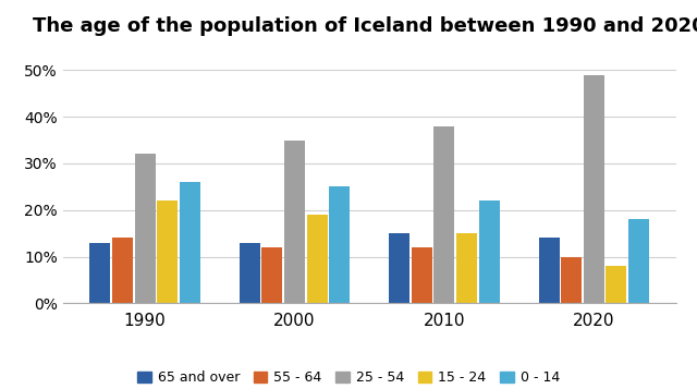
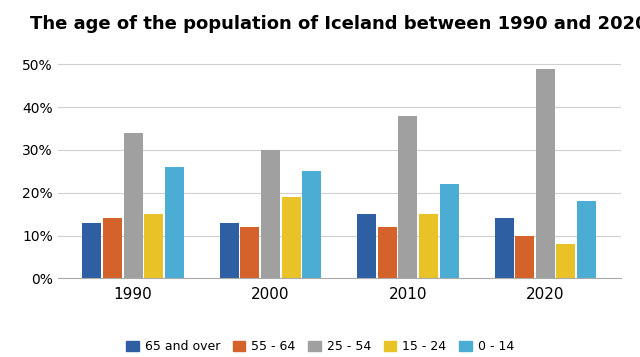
25 - 54/1990: 32% -> 34%
15 - 24/1990: 22% -> 15%
25 - 54/2000: 35% -> 30%
